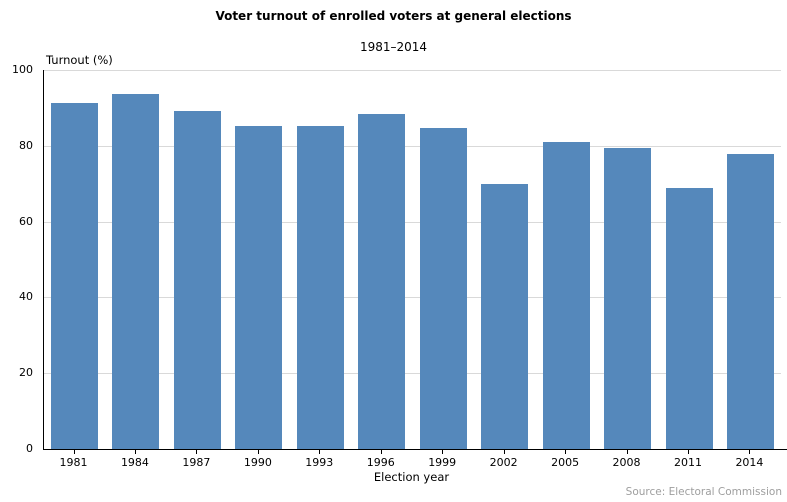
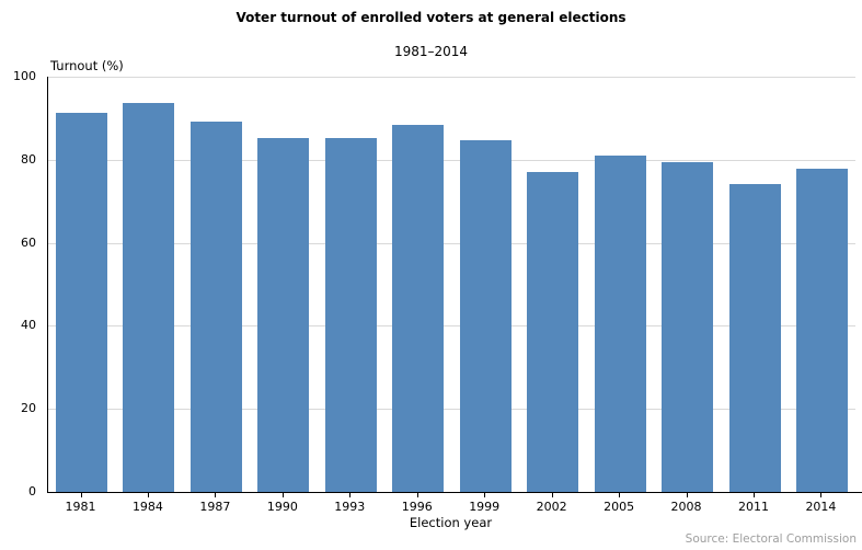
2002: 70 -> 77
2011: 69 -> 74
